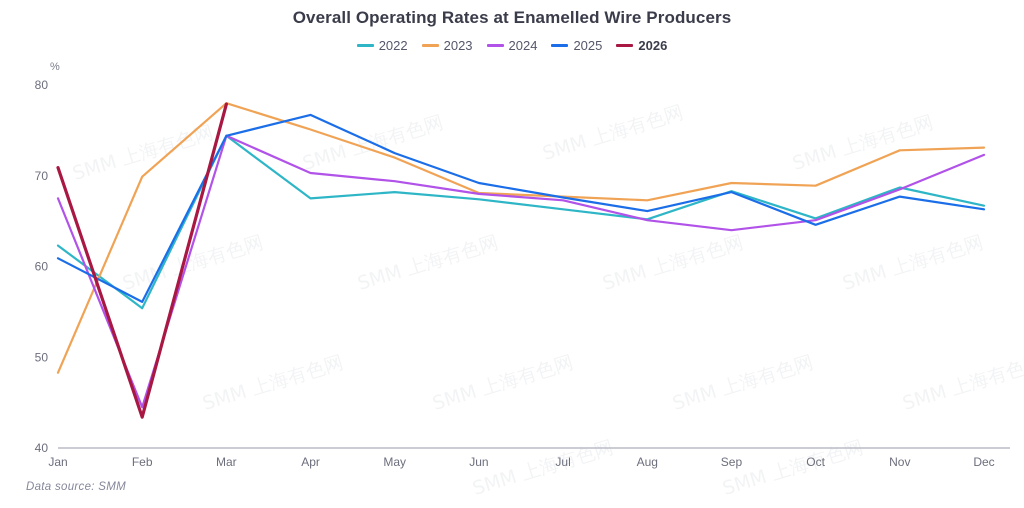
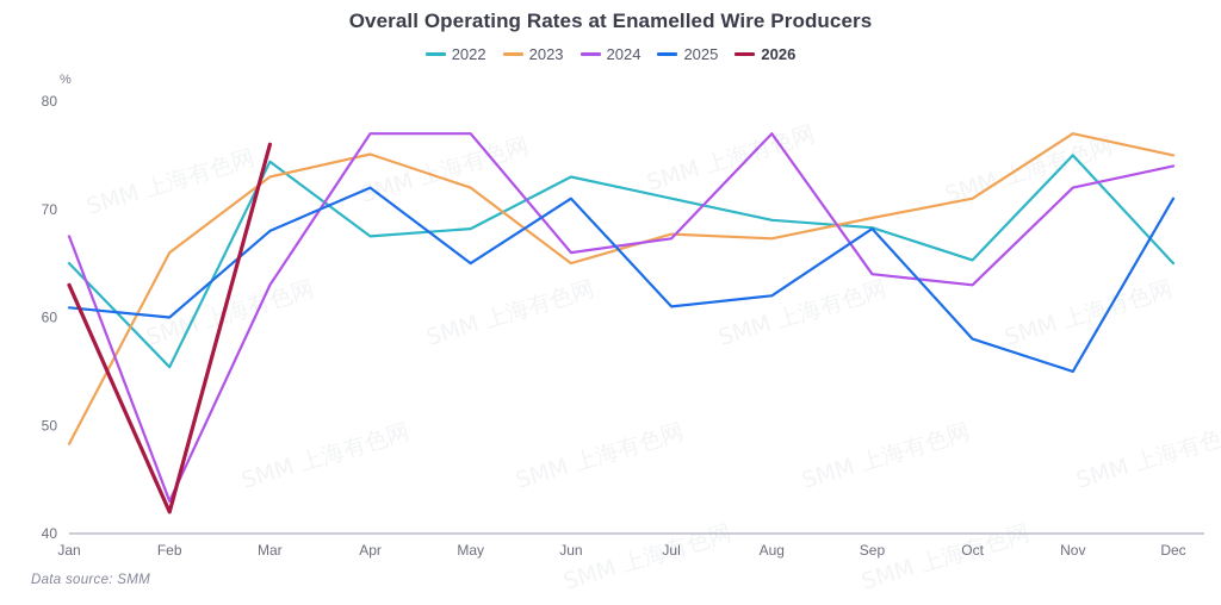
2022/Jan: 62 -> 65
2026/Jan: 71 -> 63
2023/Feb: 70 -> 66
2024/Feb: 44 -> 43
2025/Feb: 56 -> 60
2026/Feb: 43 -> 42
2023/Mar: 78 -> 73
2024/Mar: 74 -> 63
2025/Mar: 74 -> 68
2026/Mar: 78 -> 76
2024/Apr: 70 -> 77
2025/Apr: 77 -> 72
2024/May: 69 -> 77
2025/May: 72 -> 65
2022/Jun: 67 -> 73
2023/Jun: 68 -> 65
2024/Jun: 68 -> 66
2025/Jun: 69 -> 71
2022/Jul: 66 -> 71
2025/Jul: 68 -> 61
2022/Aug: 65 -> 69
2024/Aug: 65 -> 77
2025/Aug: 66 -> 62
2023/Oct: 69 -> 71
2024/Oct: 65 -> 63
2025/Oct: 65 -> 58
2022/Nov: 69 -> 75
2023/Nov: 73 -> 77
2024/Nov: 68 -> 72
2025/Nov: 68 -> 55
2022/Dec: 67 -> 65
2023/Dec: 73 -> 75
2024/Dec: 72 -> 74
2025/Dec: 66 -> 71
